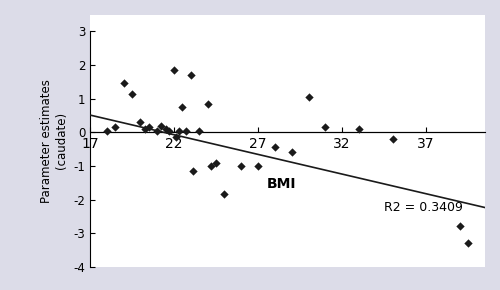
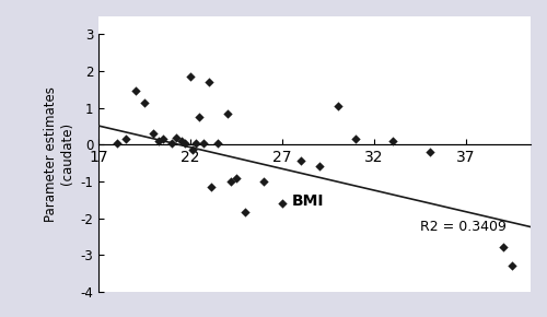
27: -1.00 -> -1.60
